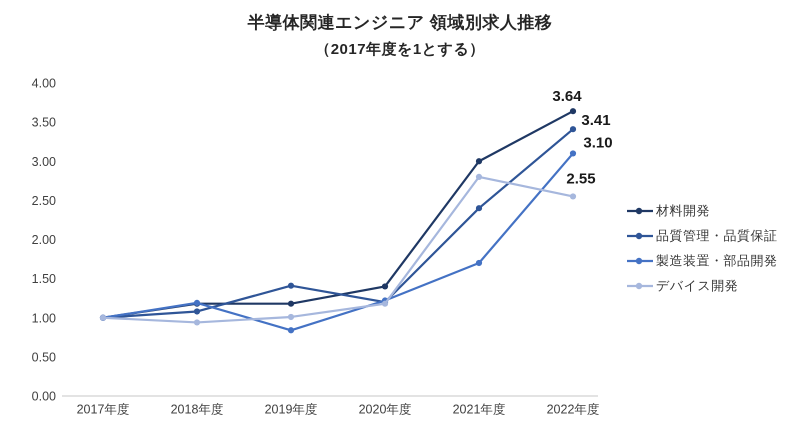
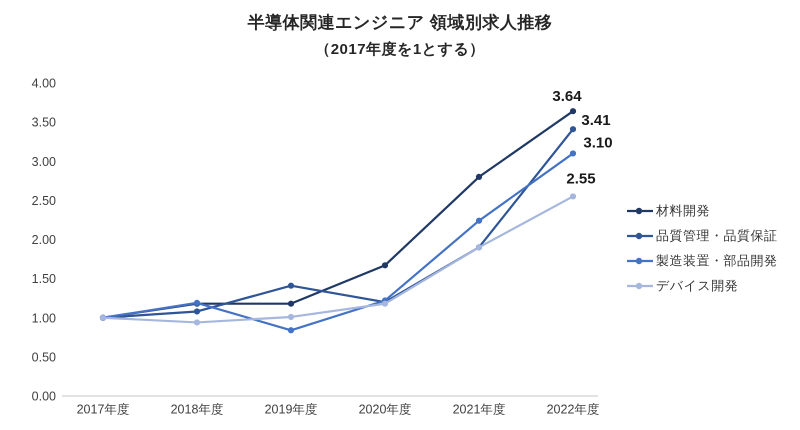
材料開発/2020年度: 1.4 -> 1.7
材料開発/2021年度: 3.0 -> 2.8
品質管理・品質保証/2021年度: 2.4 -> 1.9
製造装置・部品開発/2021年度: 1.7 -> 2.2
デバイス開発/2021年度: 2.8 -> 1.9
